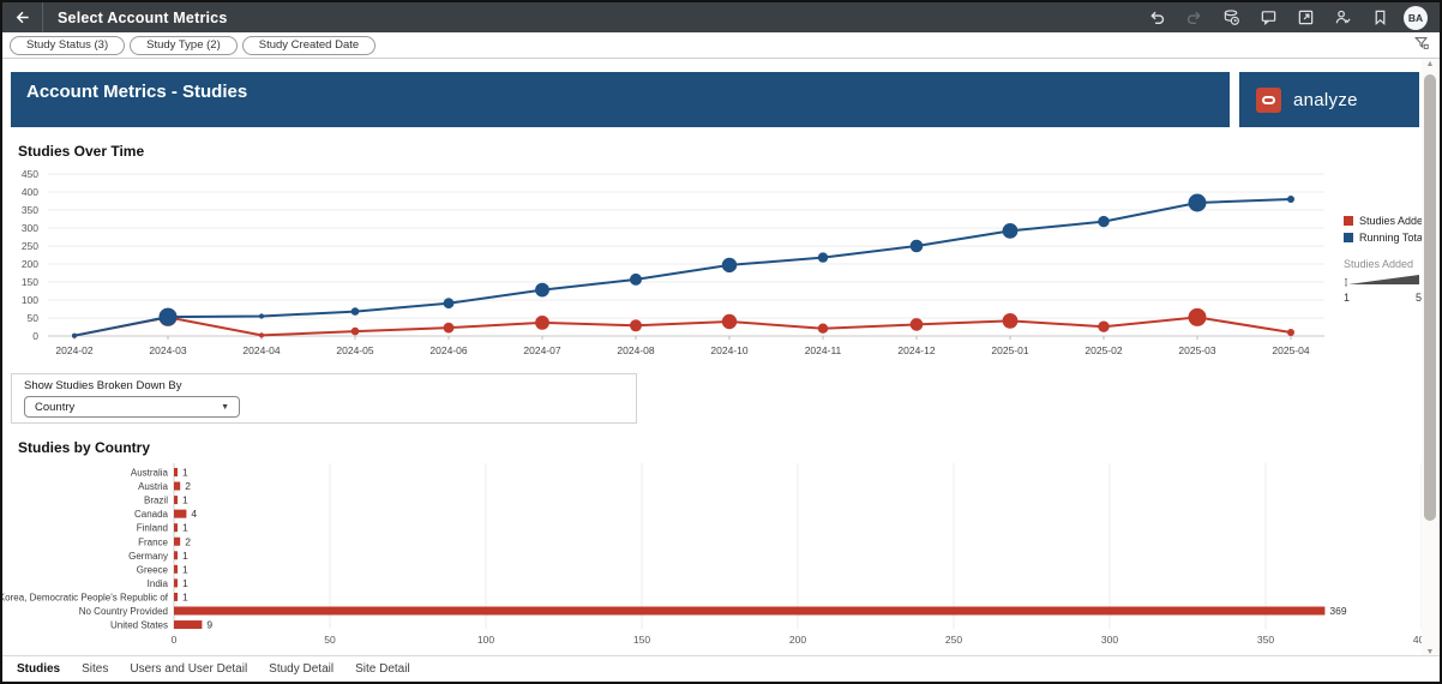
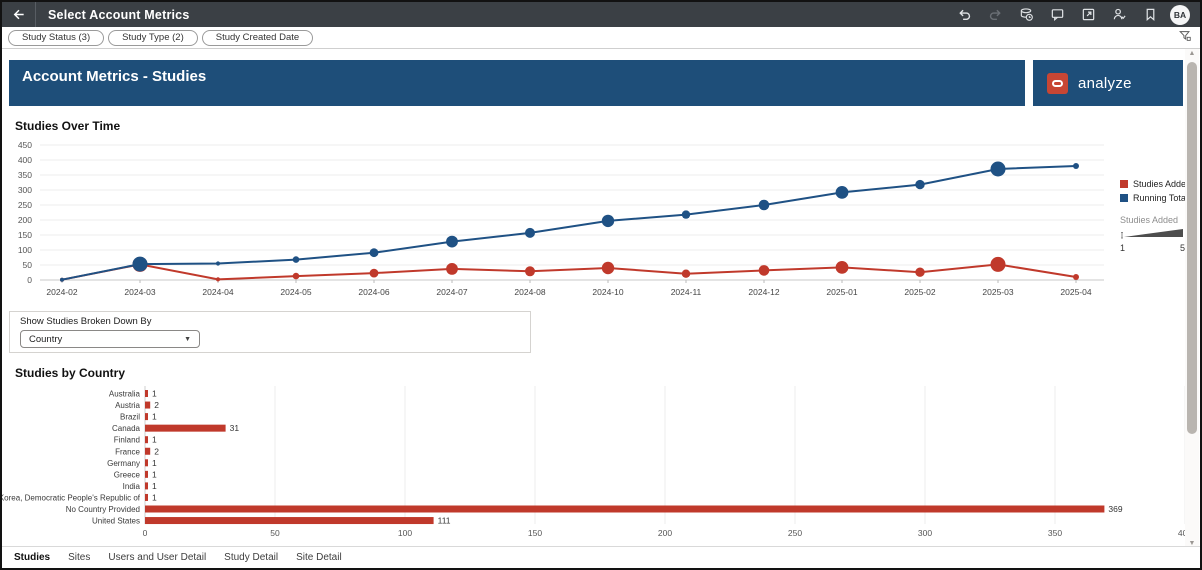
Studies by Country/Canada: 4 -> 31
Studies by Country/United States: 9 -> 111
